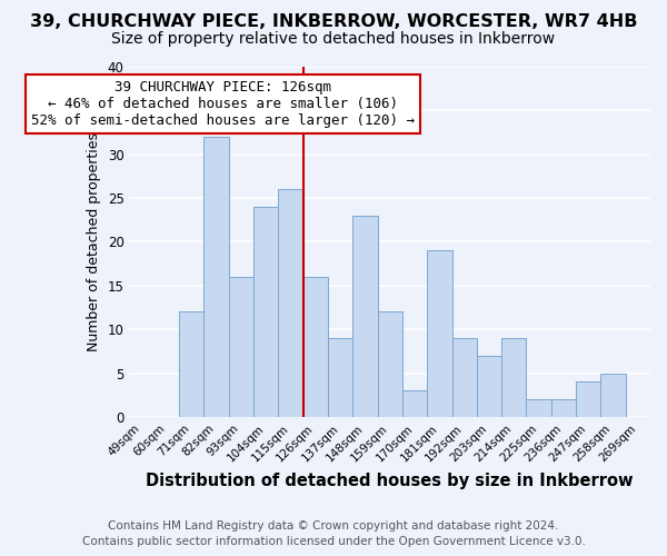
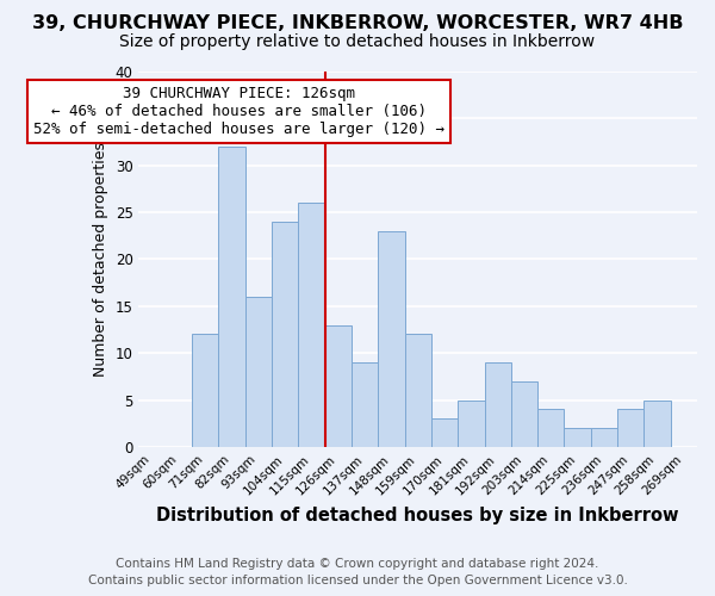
126sqm: 16 -> 13
181sqm: 19 -> 5
214sqm: 9 -> 4
